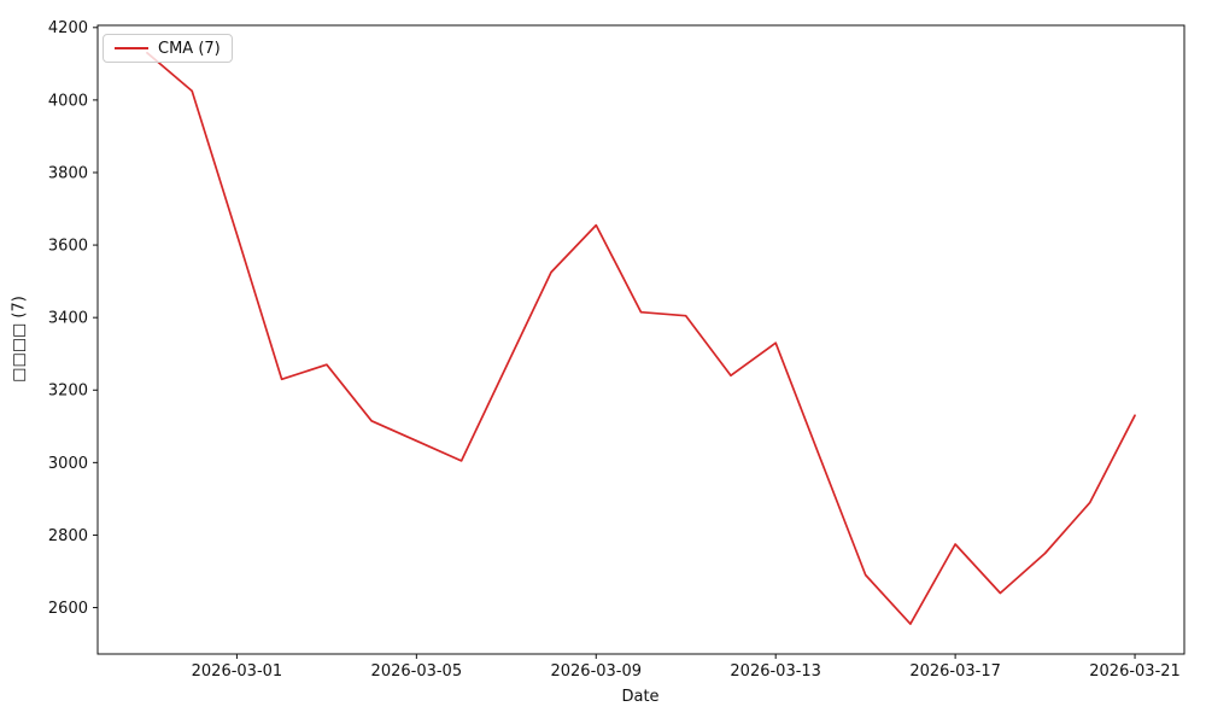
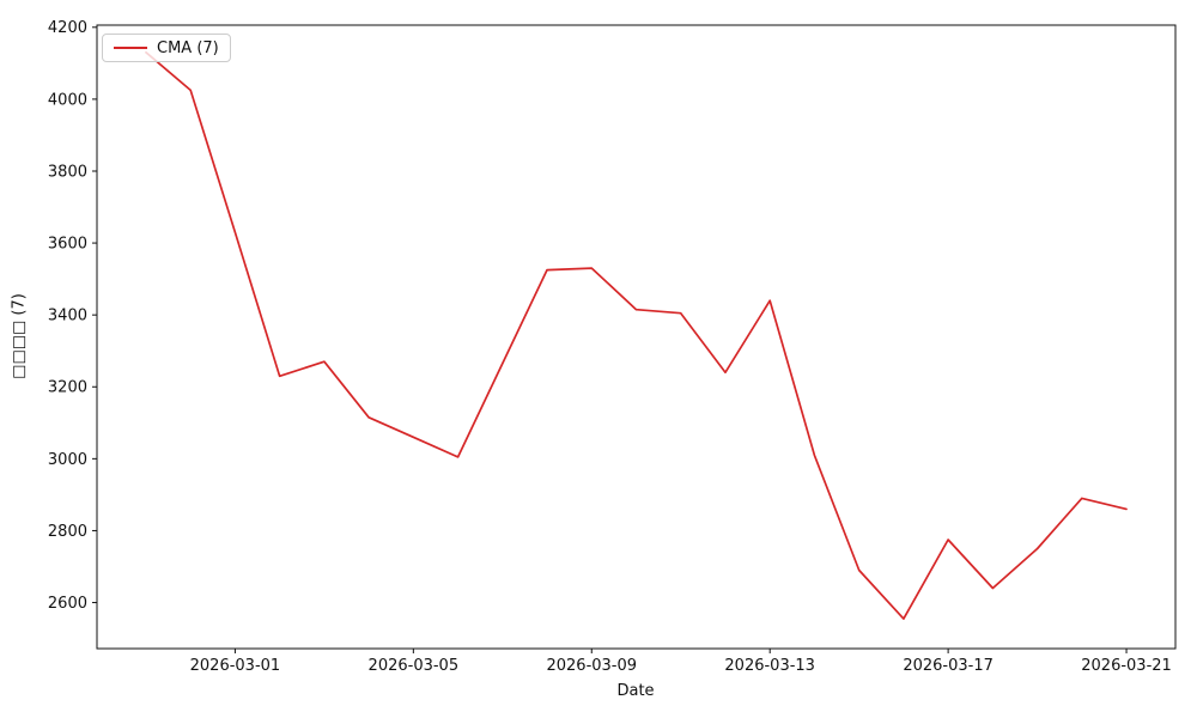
2026-03-09: 3660 -> 3530
2026-03-13: 3330 -> 3440
2026-03-21: 3130 -> 2860
